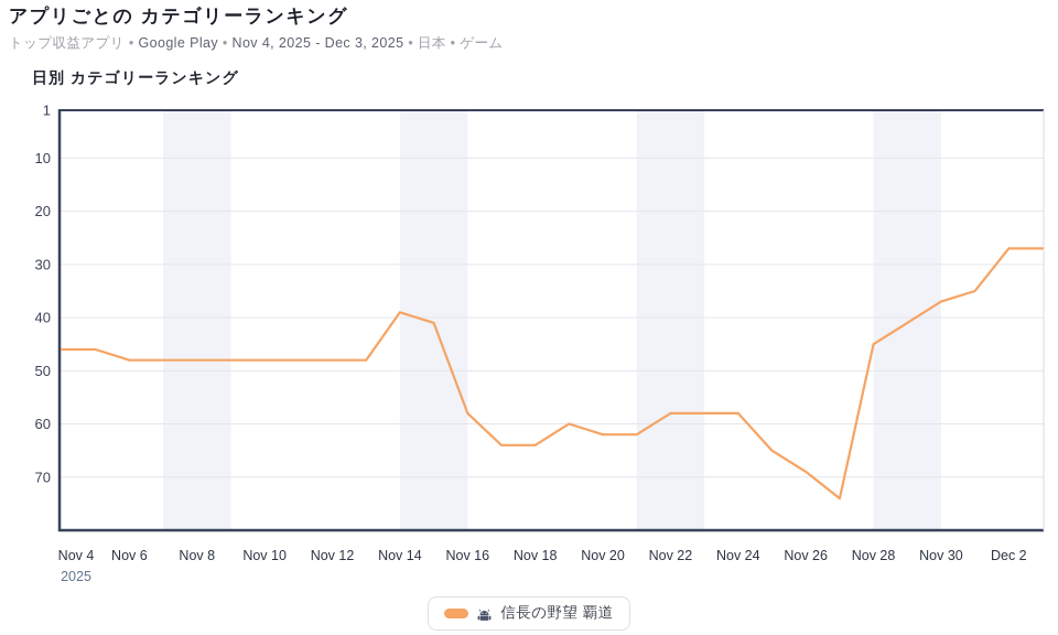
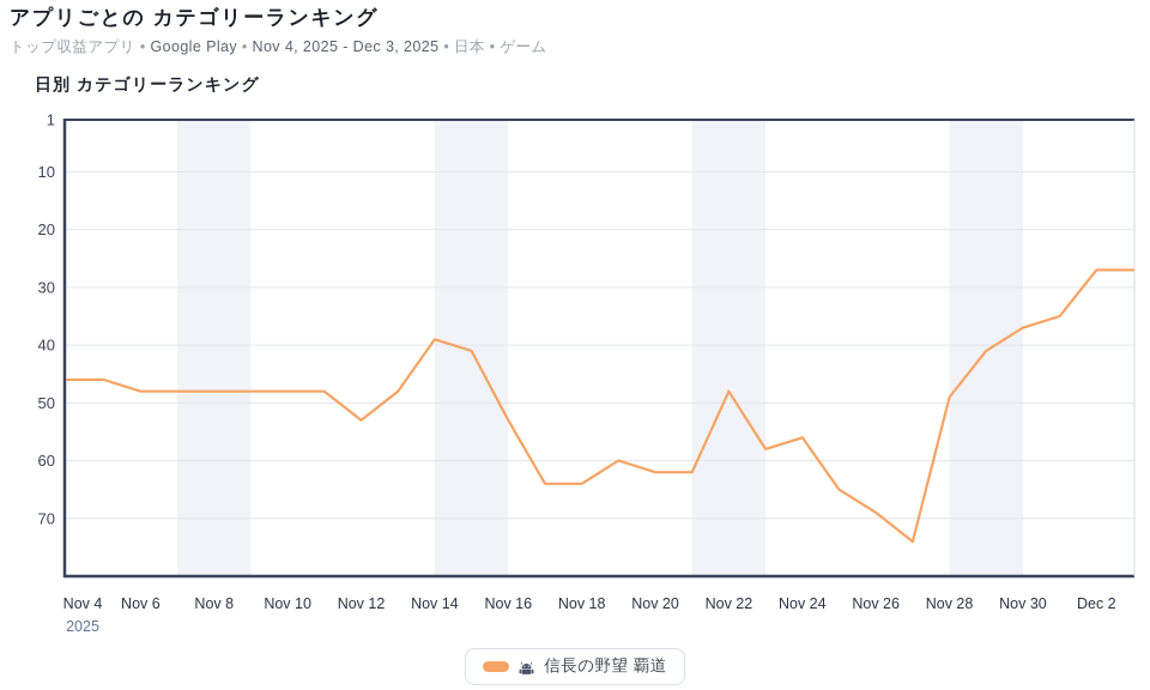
Nov 12: 48 -> 53
Nov 16: 58 -> 53
Nov 22: 58 -> 48
Nov 24: 58 -> 56
Nov 28: 45 -> 49
